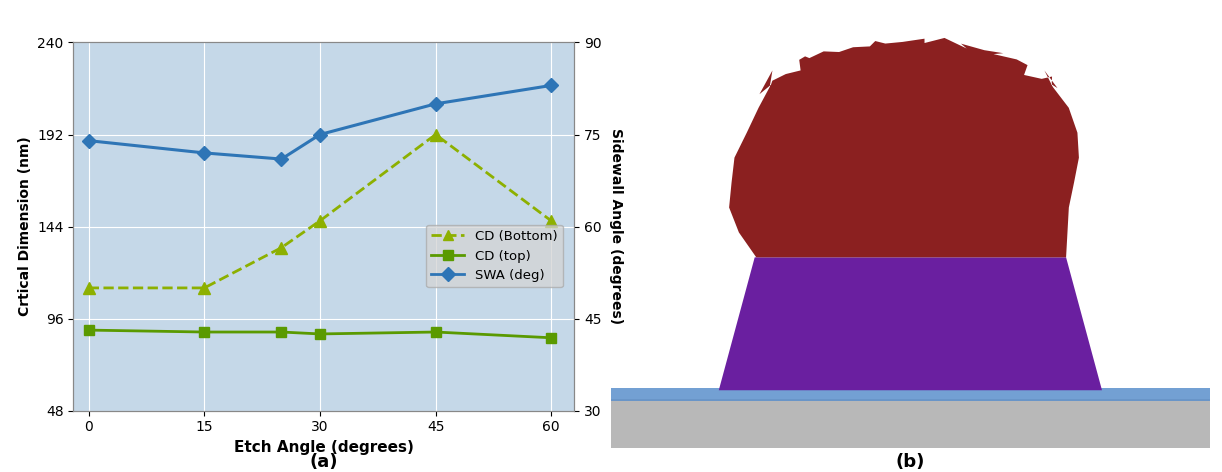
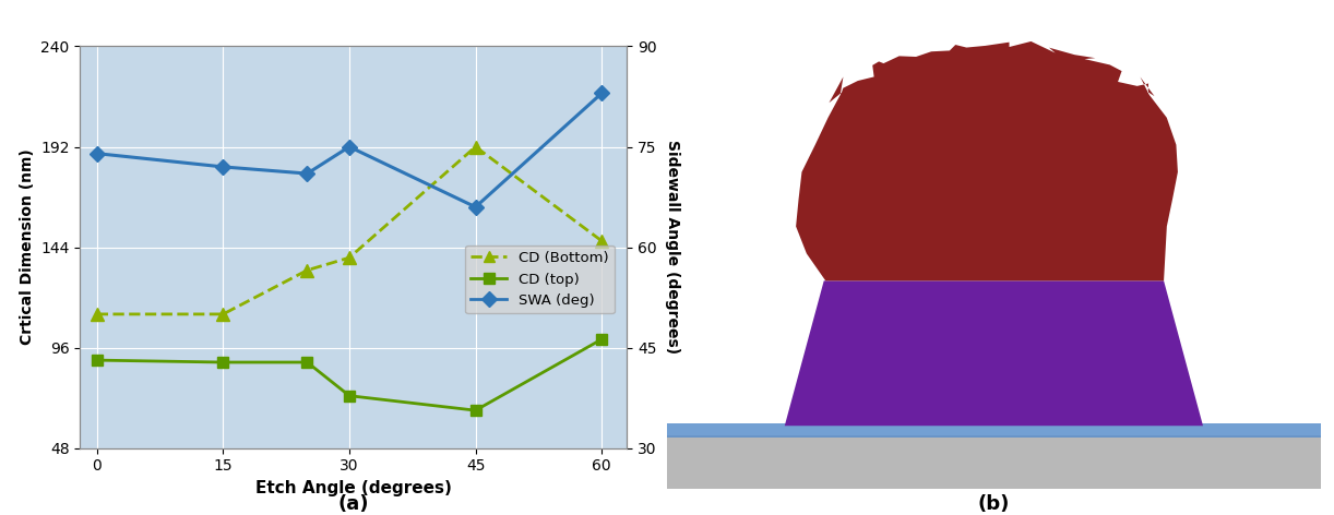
CD (Bottom)/30: 147 -> 139
CD (top)/30: 88 -> 73
CD (top)/45: 89 -> 66
SWA (deg)/45: 80 -> 66
CD (top)/60: 86 -> 100
